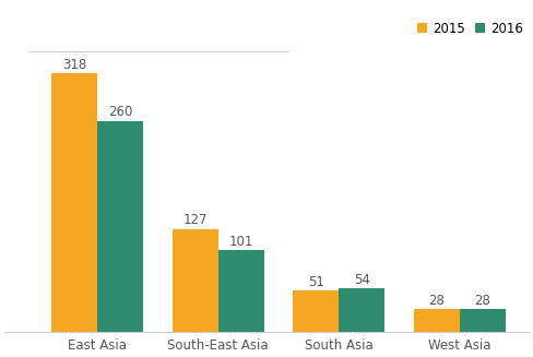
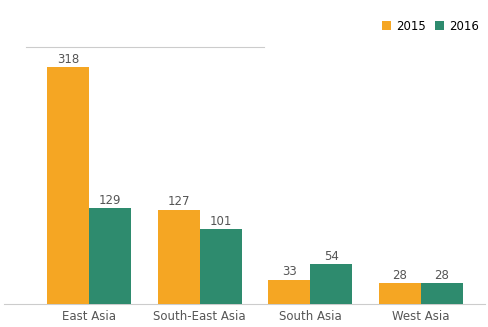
2016/East Asia: 260 -> 129
2015/South Asia: 51 -> 33
